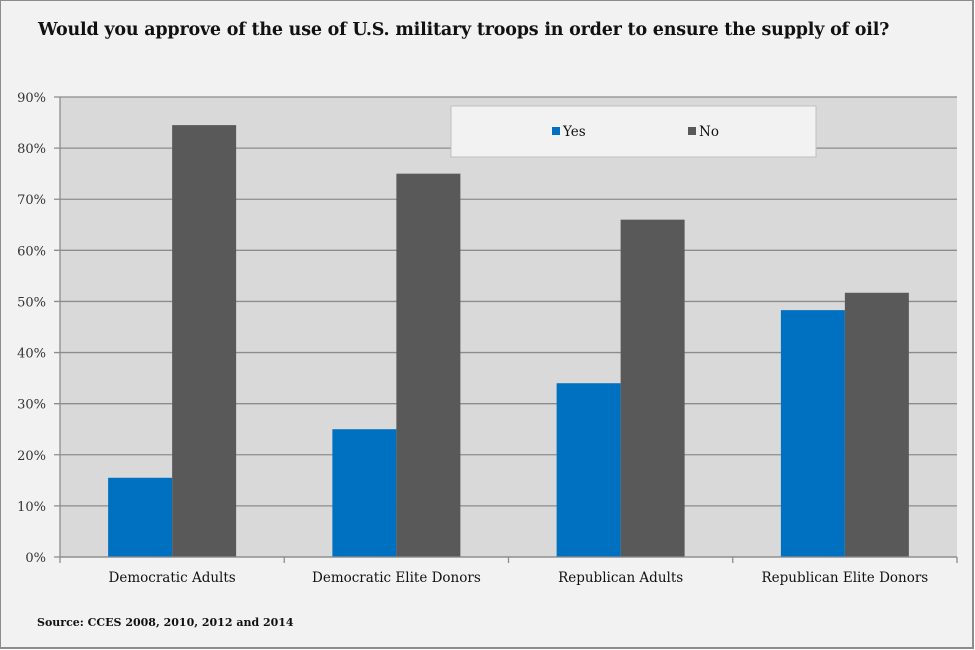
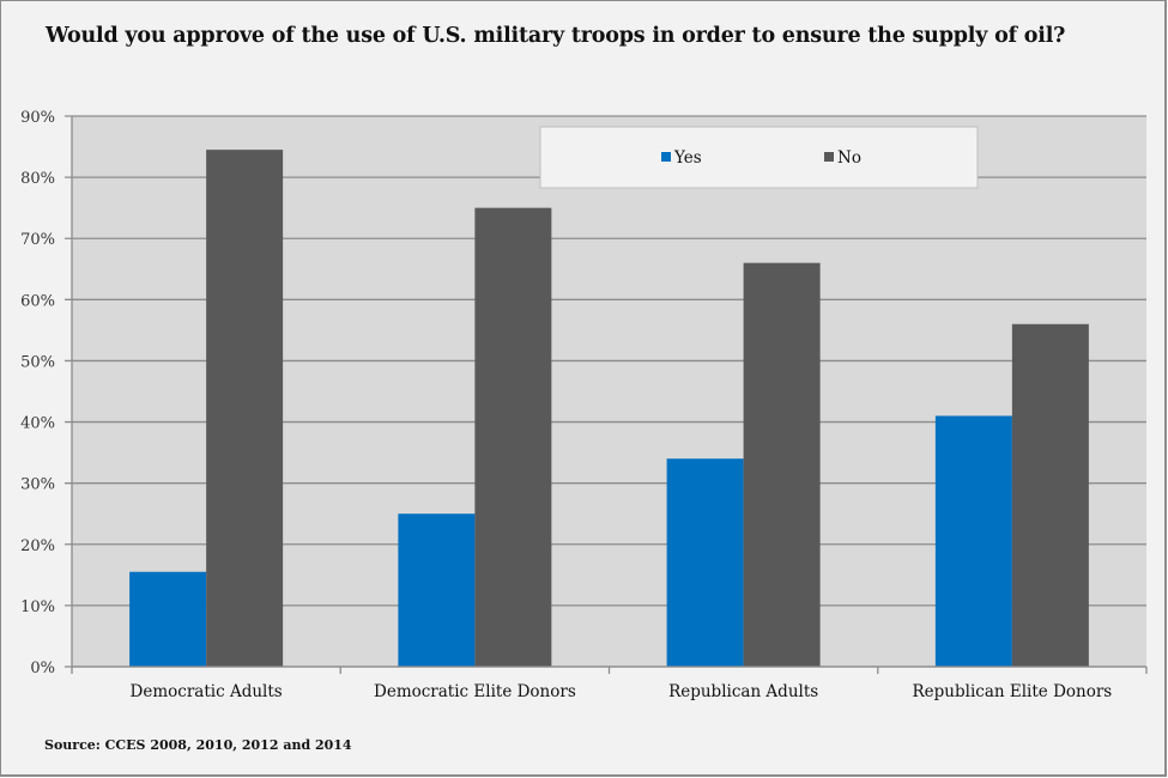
Yes/Republican Elite Donors: 48% -> 41%
No/Republican Elite Donors: 52% -> 56%
